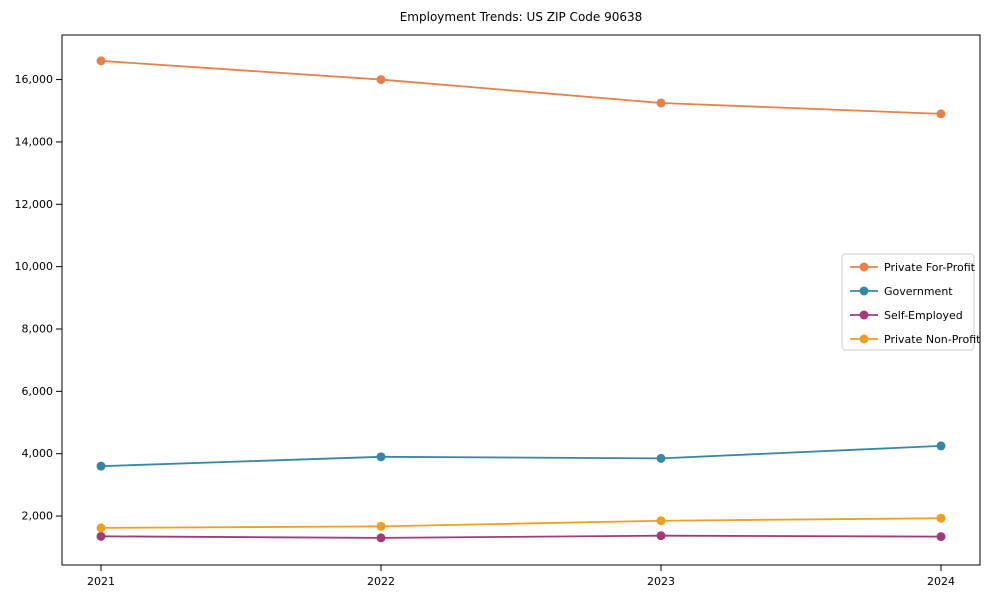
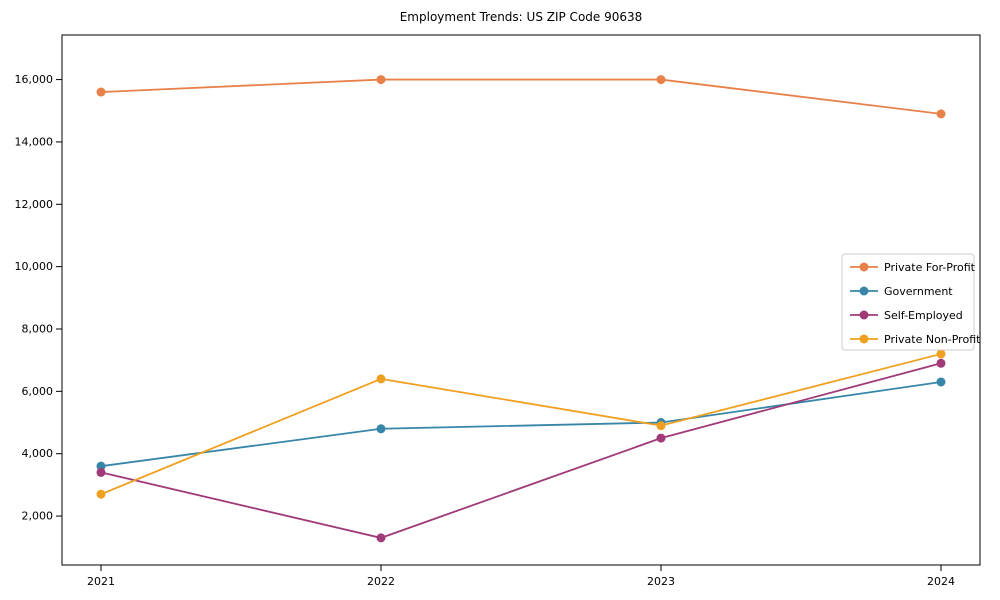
Private For-Profit/2021: 16600 -> 15600
Self-Employed/2021: 1400 -> 3400
Private Non-Profit/2021: 1600 -> 2700
Government/2022: 3900 -> 4800
Private Non-Profit/2022: 1700 -> 6400
Private For-Profit/2023: 15200 -> 16000
Government/2023: 3800 -> 5000
Self-Employed/2023: 1400 -> 4500
Private Non-Profit/2023: 1800 -> 4900
Government/2024: 4200 -> 6300
Self-Employed/2024: 1300 -> 6900
Private Non-Profit/2024: 1900 -> 7200
